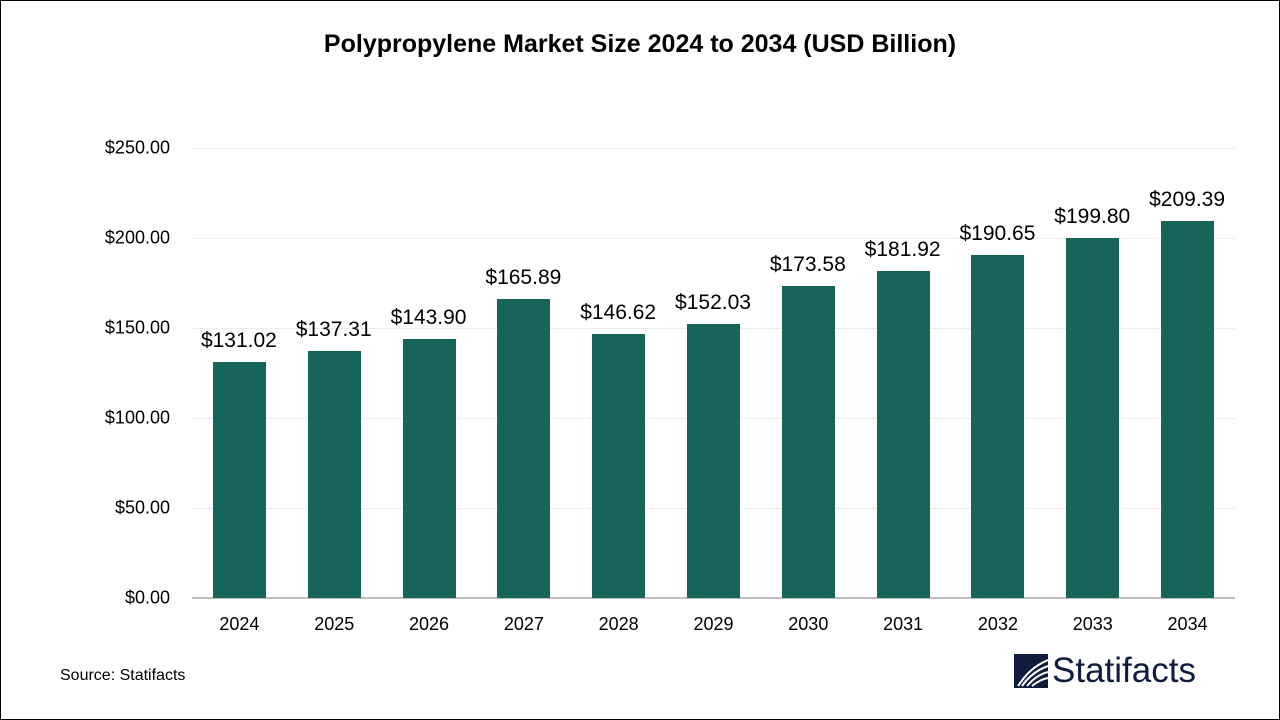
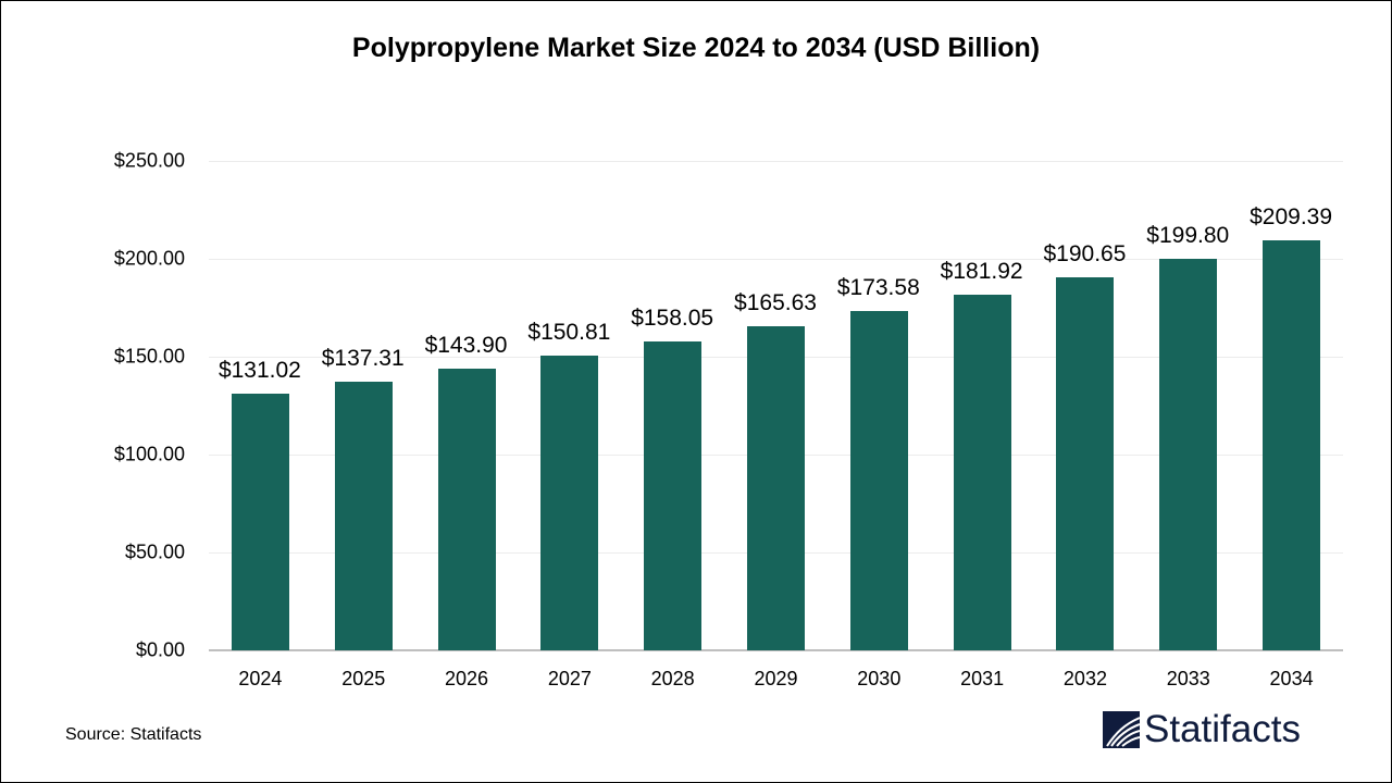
2027: $165.89 -> $150.81
2028: $146.62 -> $158.05
2029: $152.03 -> $165.63
